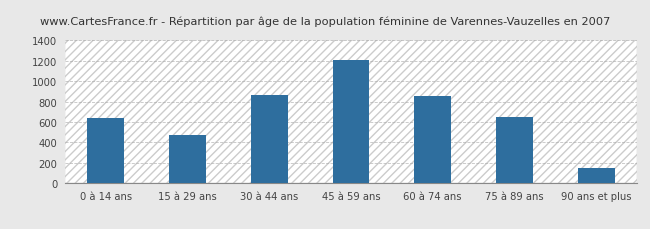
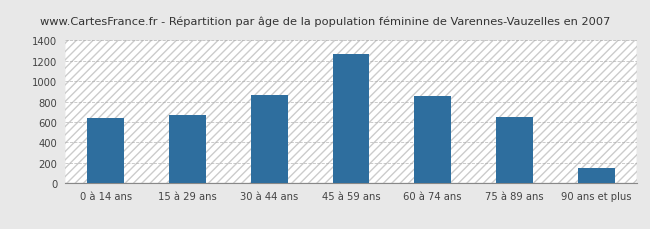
15 à 29 ans: 470 -> 660
45 à 59 ans: 1210 -> 1260
